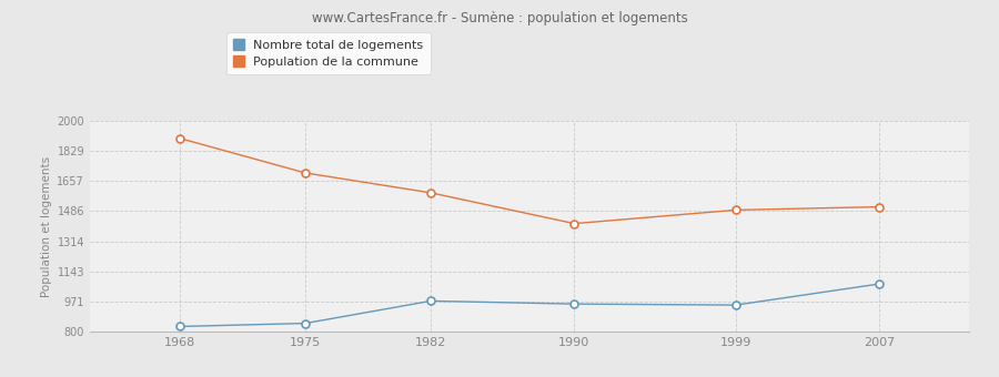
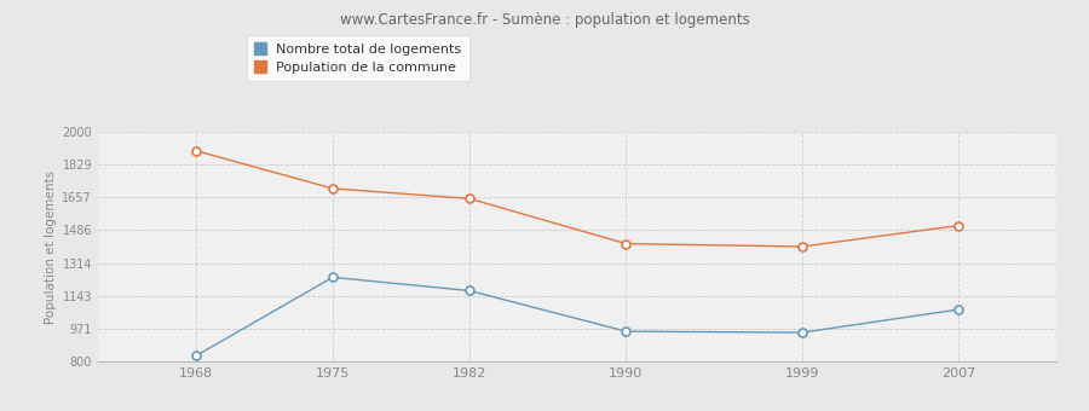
Nombre total de logements/1975: 850 -> 1240
Nombre total de logements/1982: 980 -> 1170
Population de la commune/1982: 1590 -> 1650
Population de la commune/1999: 1490 -> 1400
